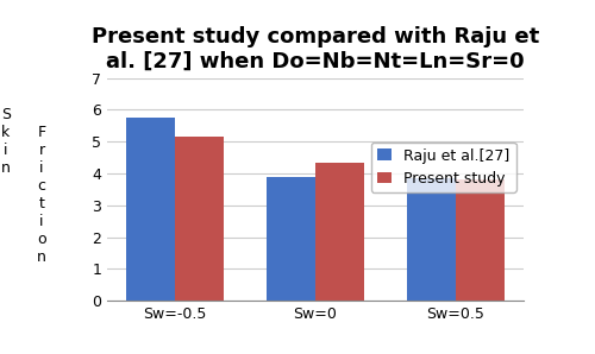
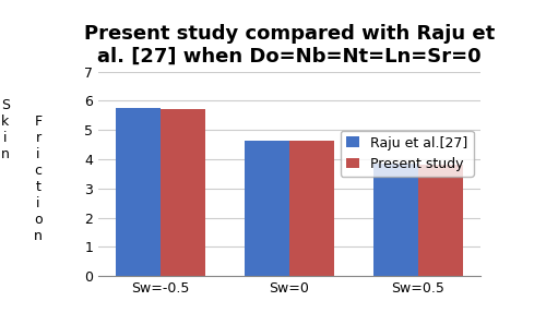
Present study/Sw=-0.5: 5.15 -> 5.73
Raju et al.[27]/Sw=0: 3.90 -> 4.65
Present study/Sw=0: 4.35 -> 4.63
